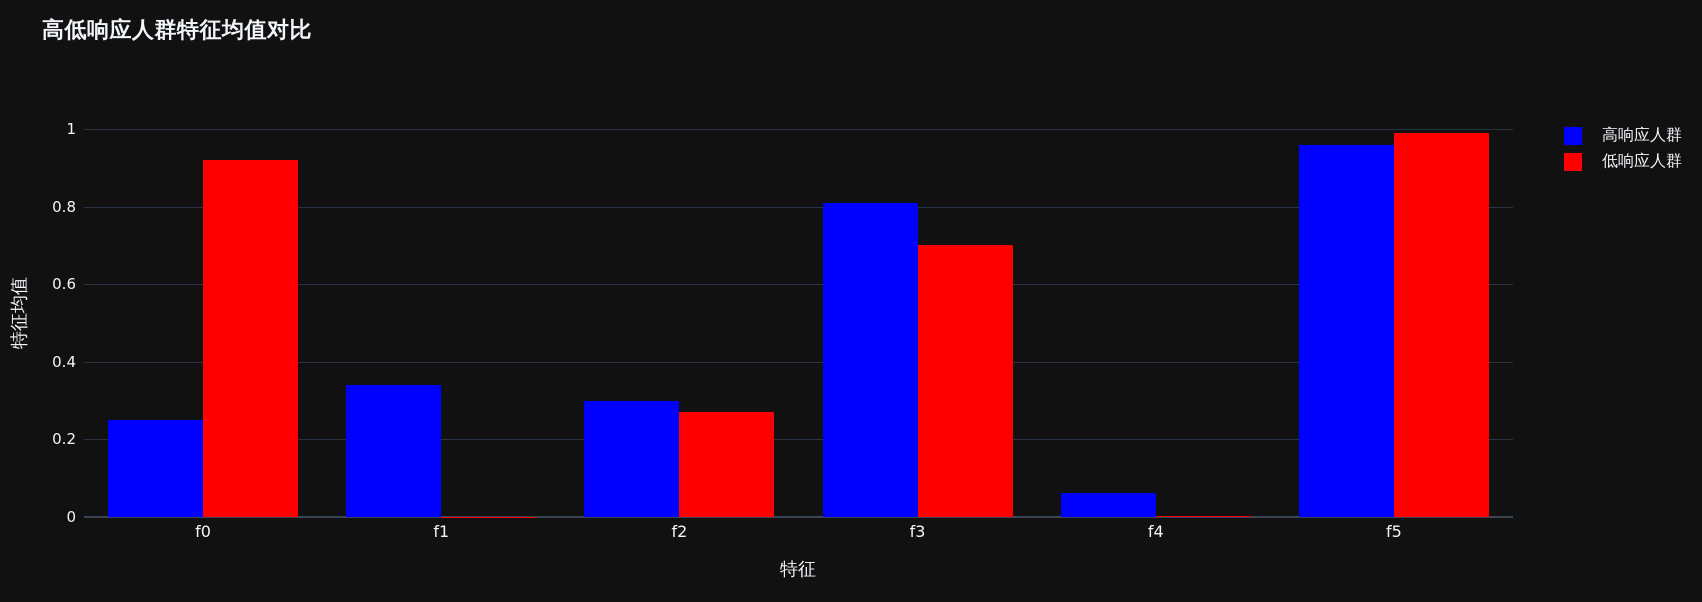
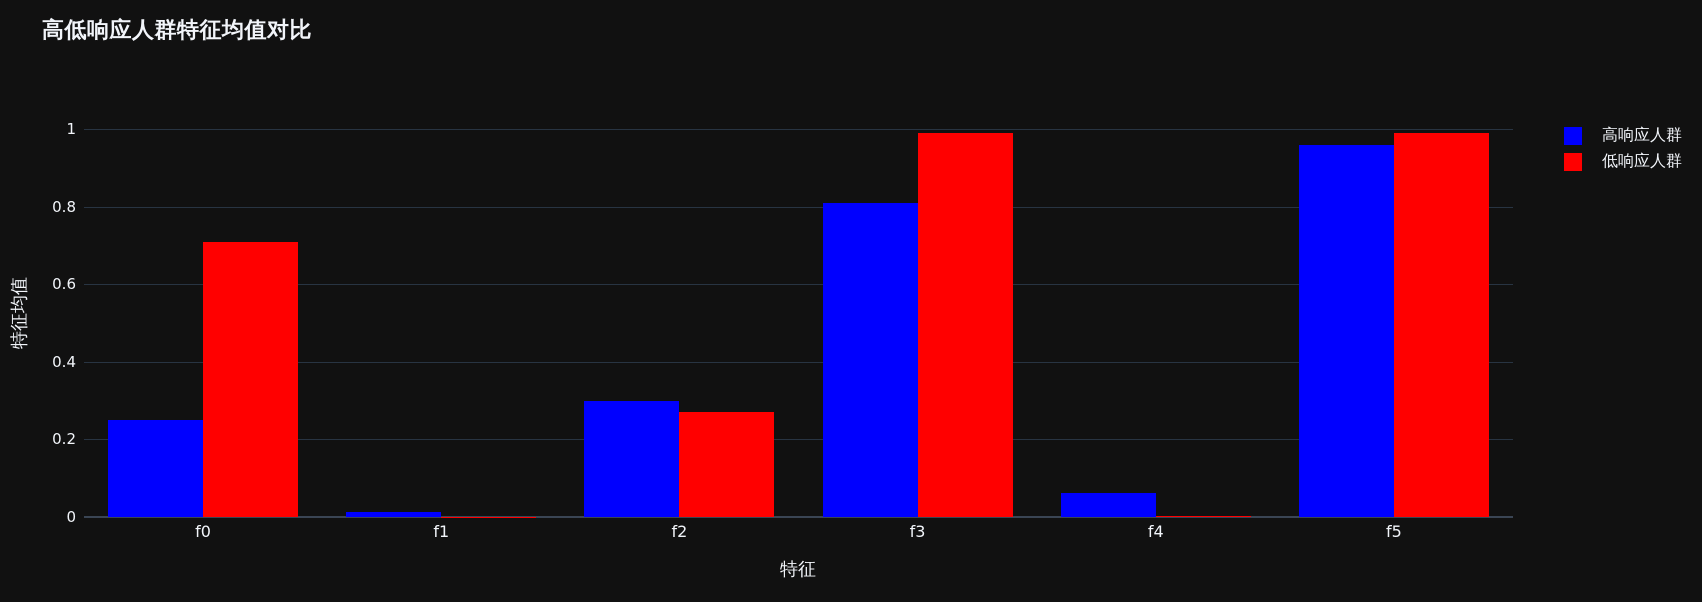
低响应人群/f0: 0.92 -> 0.71
高响应人群/f1: 0.34 -> 0.01
低响应人群/f3: 0.70 -> 0.99
